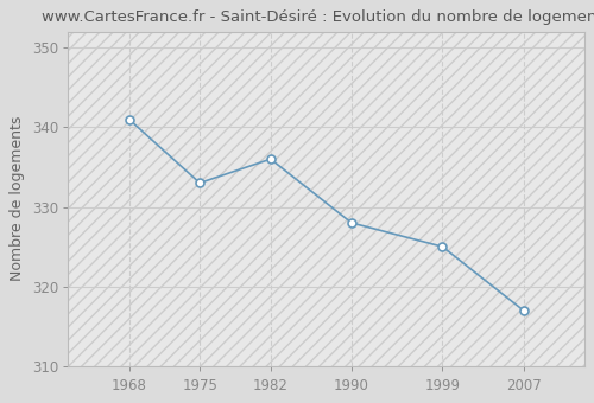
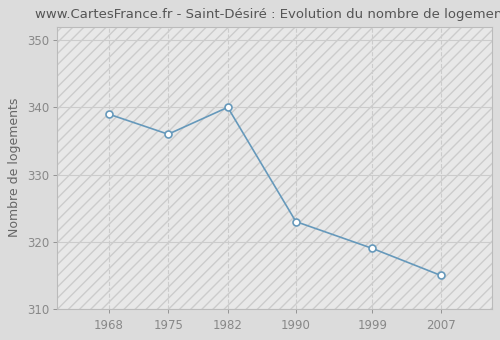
1968: 341 -> 339
1975: 333 -> 336
1982: 336 -> 340
1990: 328 -> 323
1999: 325 -> 319
2007: 317 -> 315
